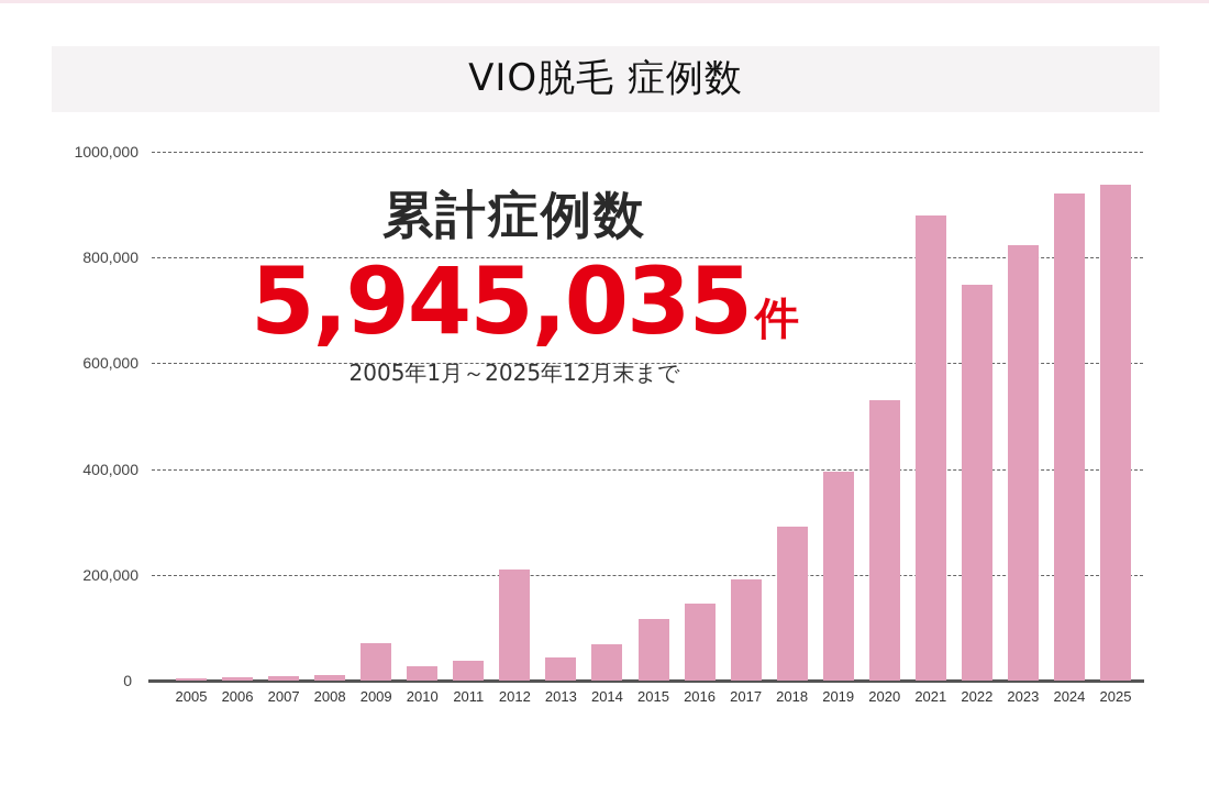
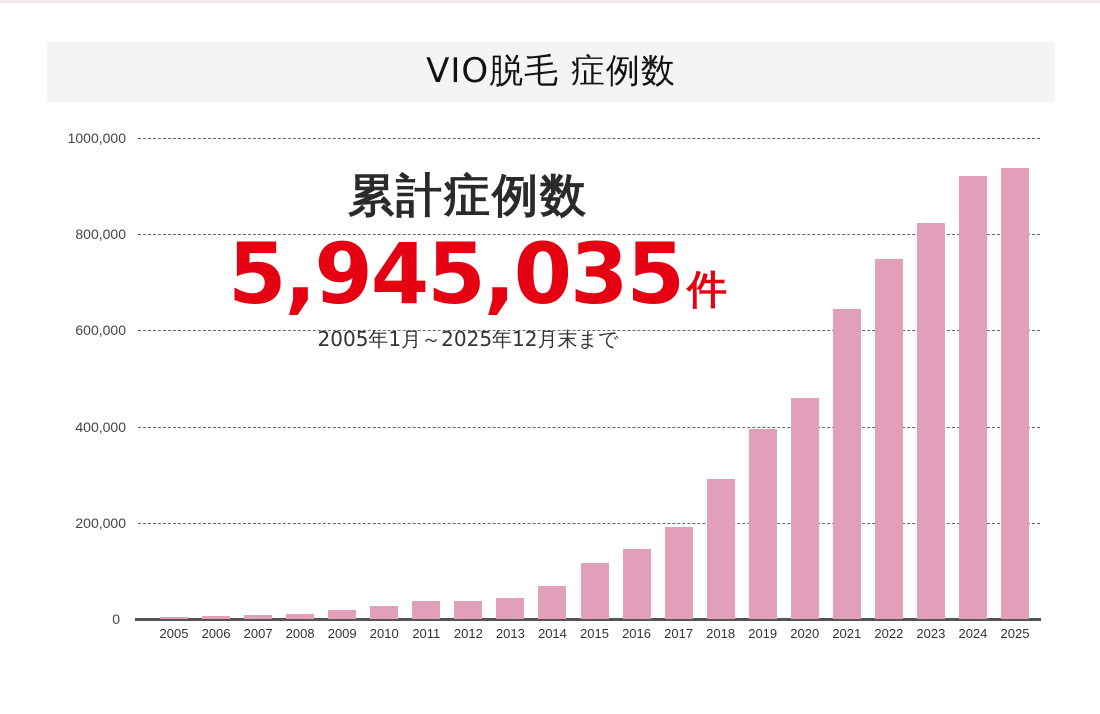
2009: 70000 -> 20000
2012: 210000 -> 40000
2020: 530000 -> 460000
2021: 880000 -> 640000
